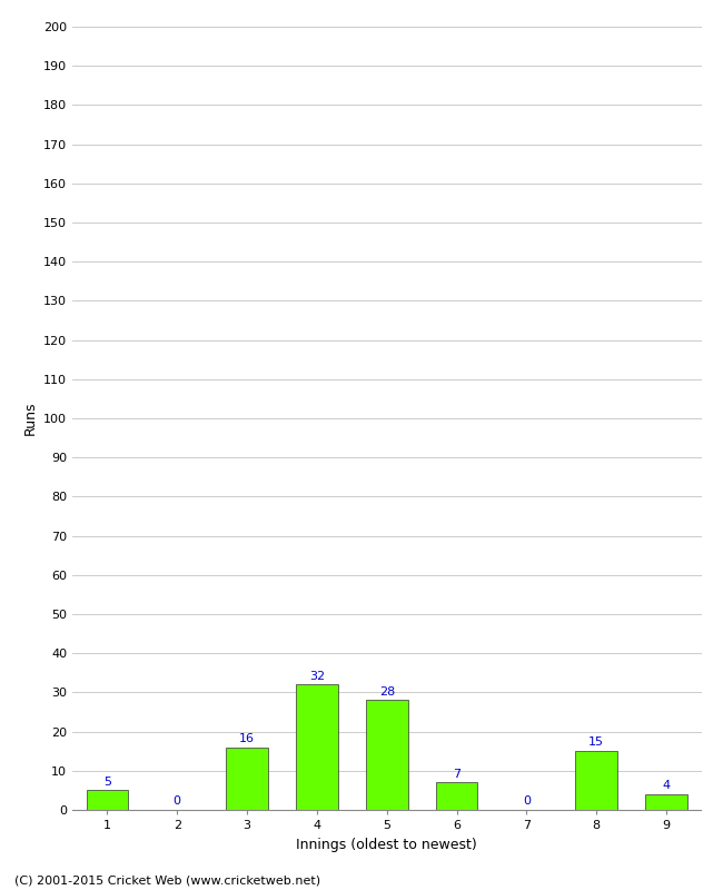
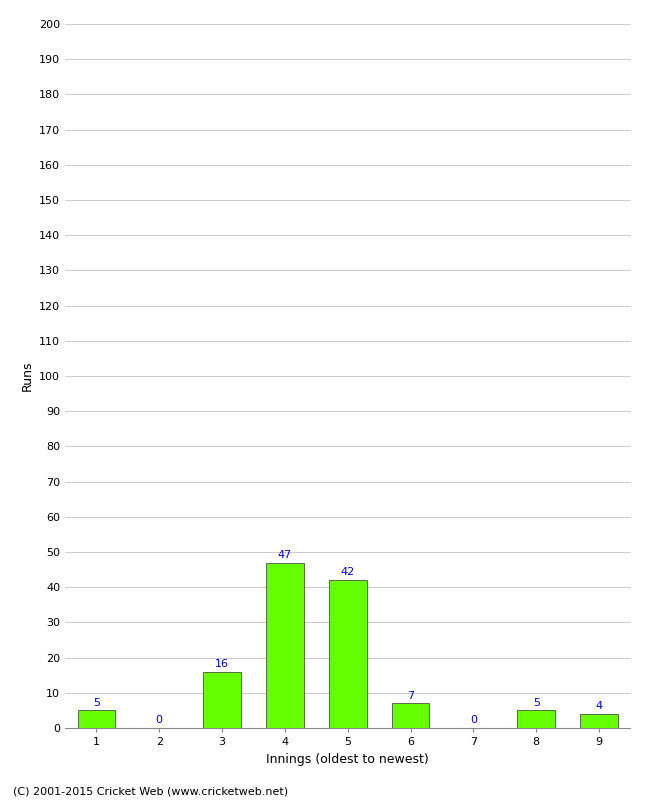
4: 32 -> 47
5: 28 -> 42
8: 15 -> 5
